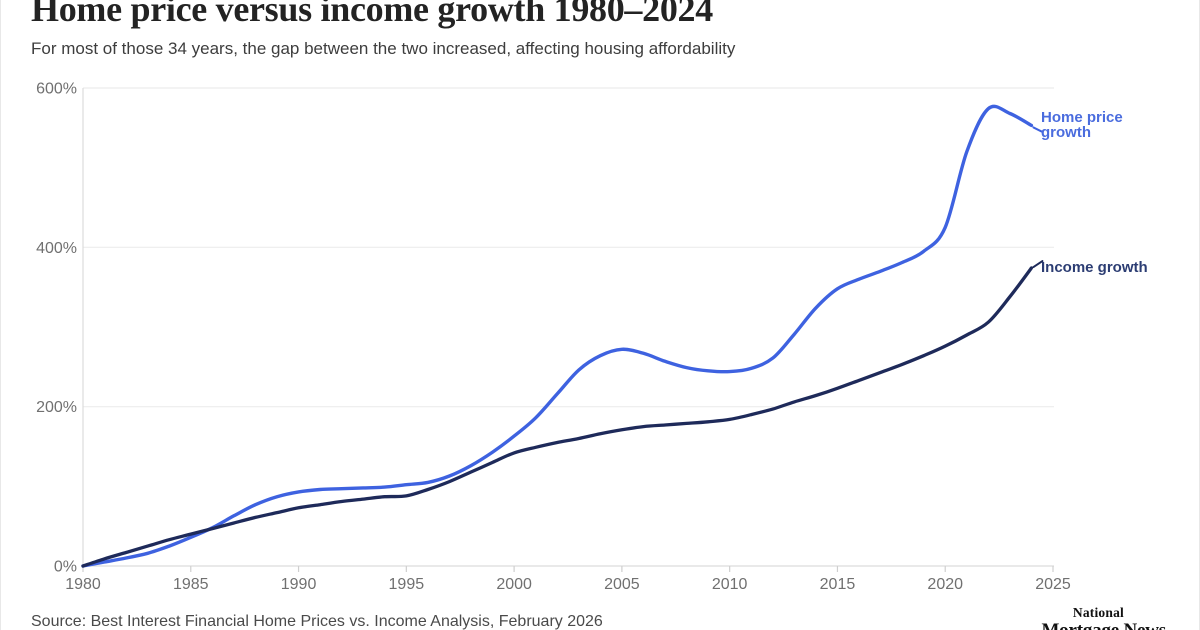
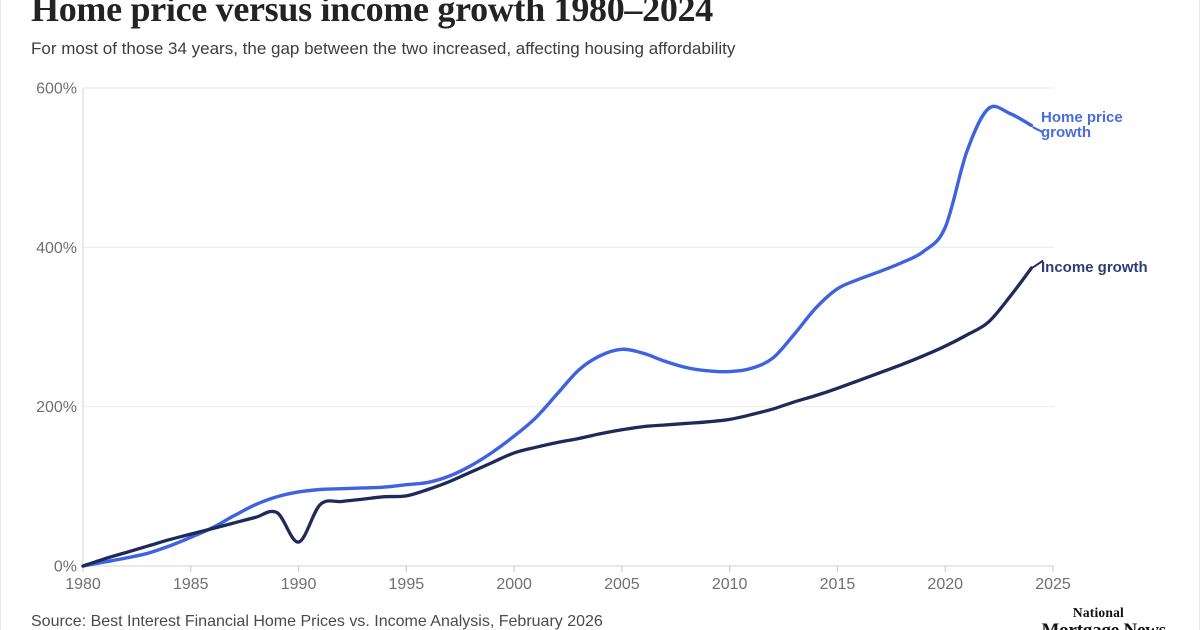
Income growth/1990: 70% -> 30%
